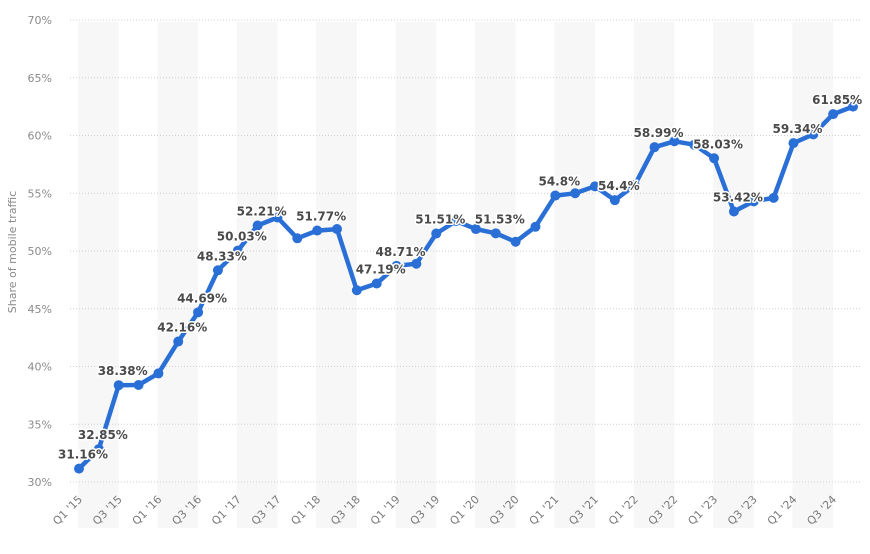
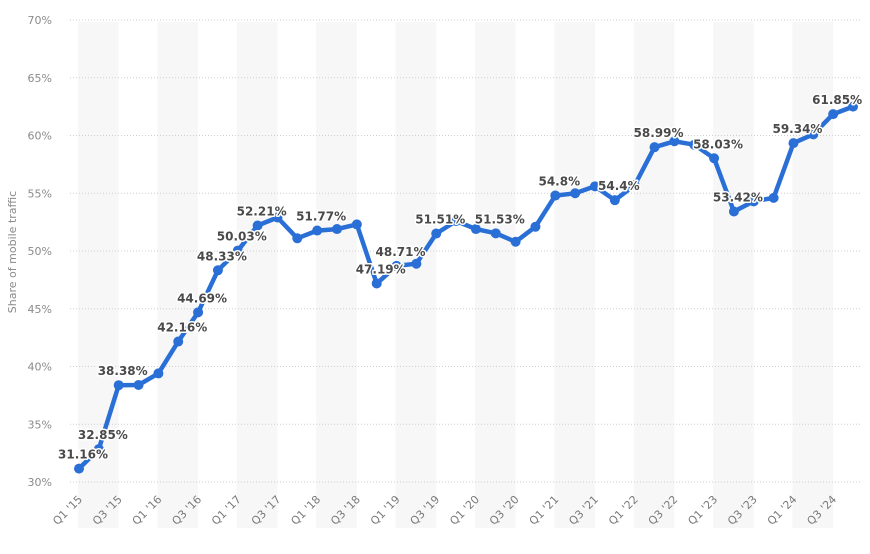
Q3 '18: 46.6% -> 52.3%
